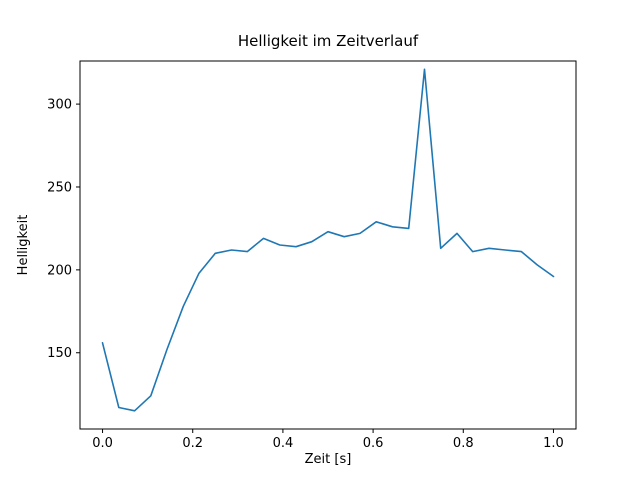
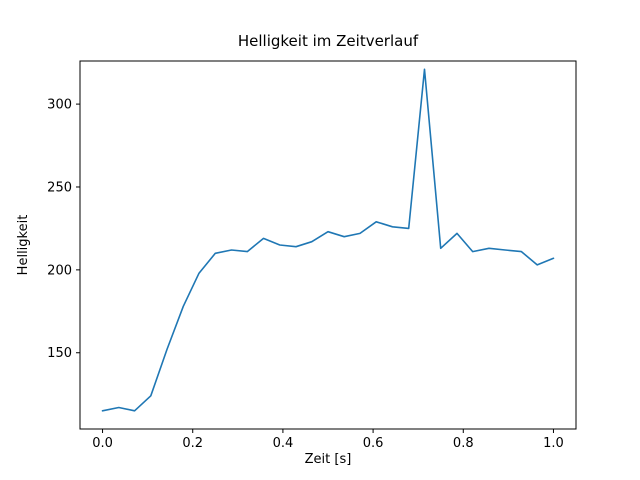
0.0: 156 -> 115
1.0: 196 -> 207
